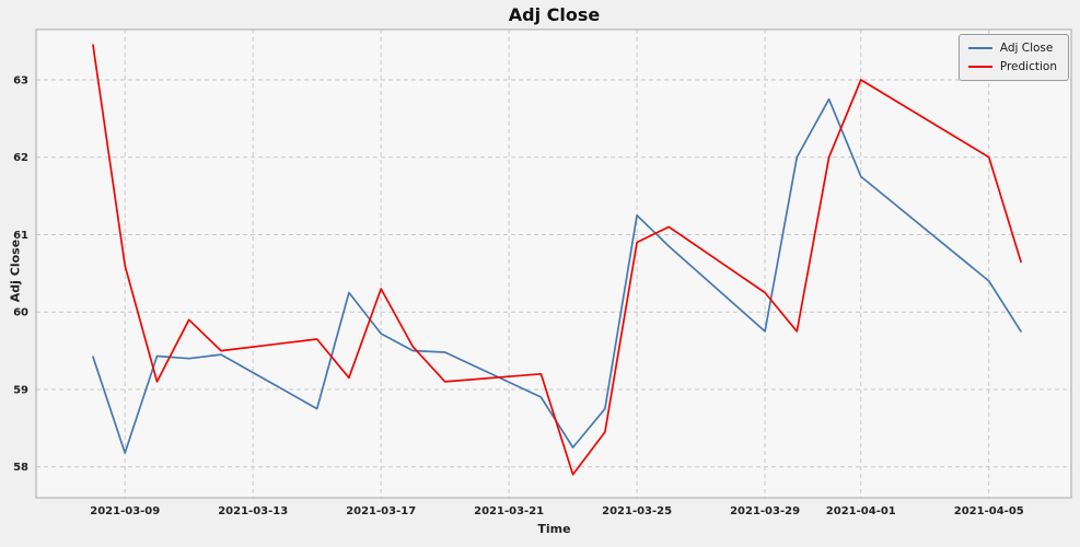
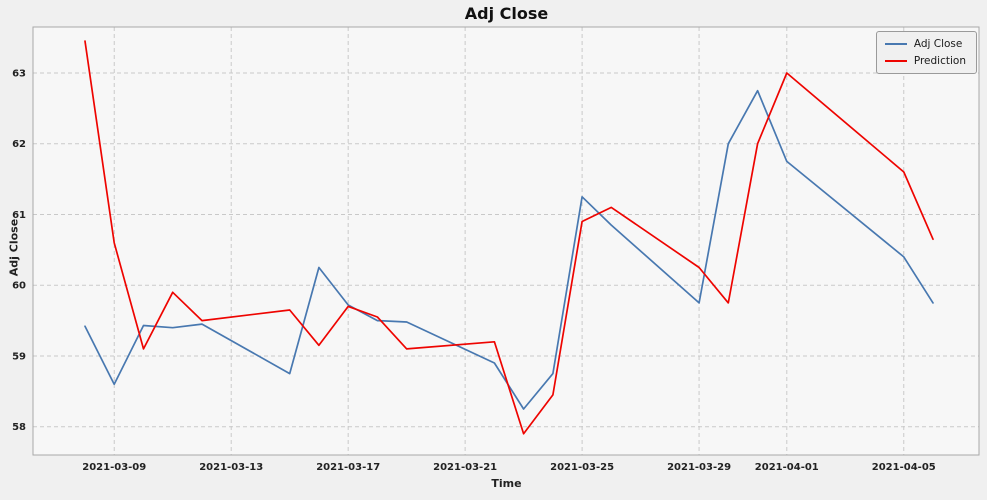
Adj Close/2021-03-09: 58.2 -> 58.6
Prediction/2021-03-17: 60.3 -> 59.7
Prediction/2021-04-05: 62.0 -> 61.6
